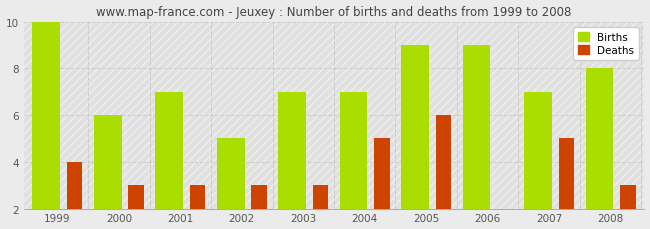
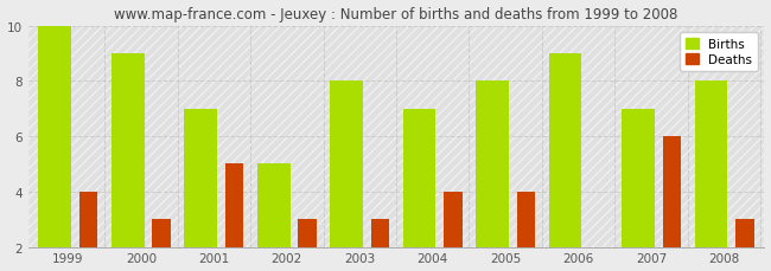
Births/2000: 6 -> 9
Deaths/2001: 3 -> 5
Births/2003: 7 -> 8
Deaths/2004: 5 -> 4
Births/2005: 9 -> 8
Deaths/2005: 6 -> 4
Deaths/2007: 5 -> 6
